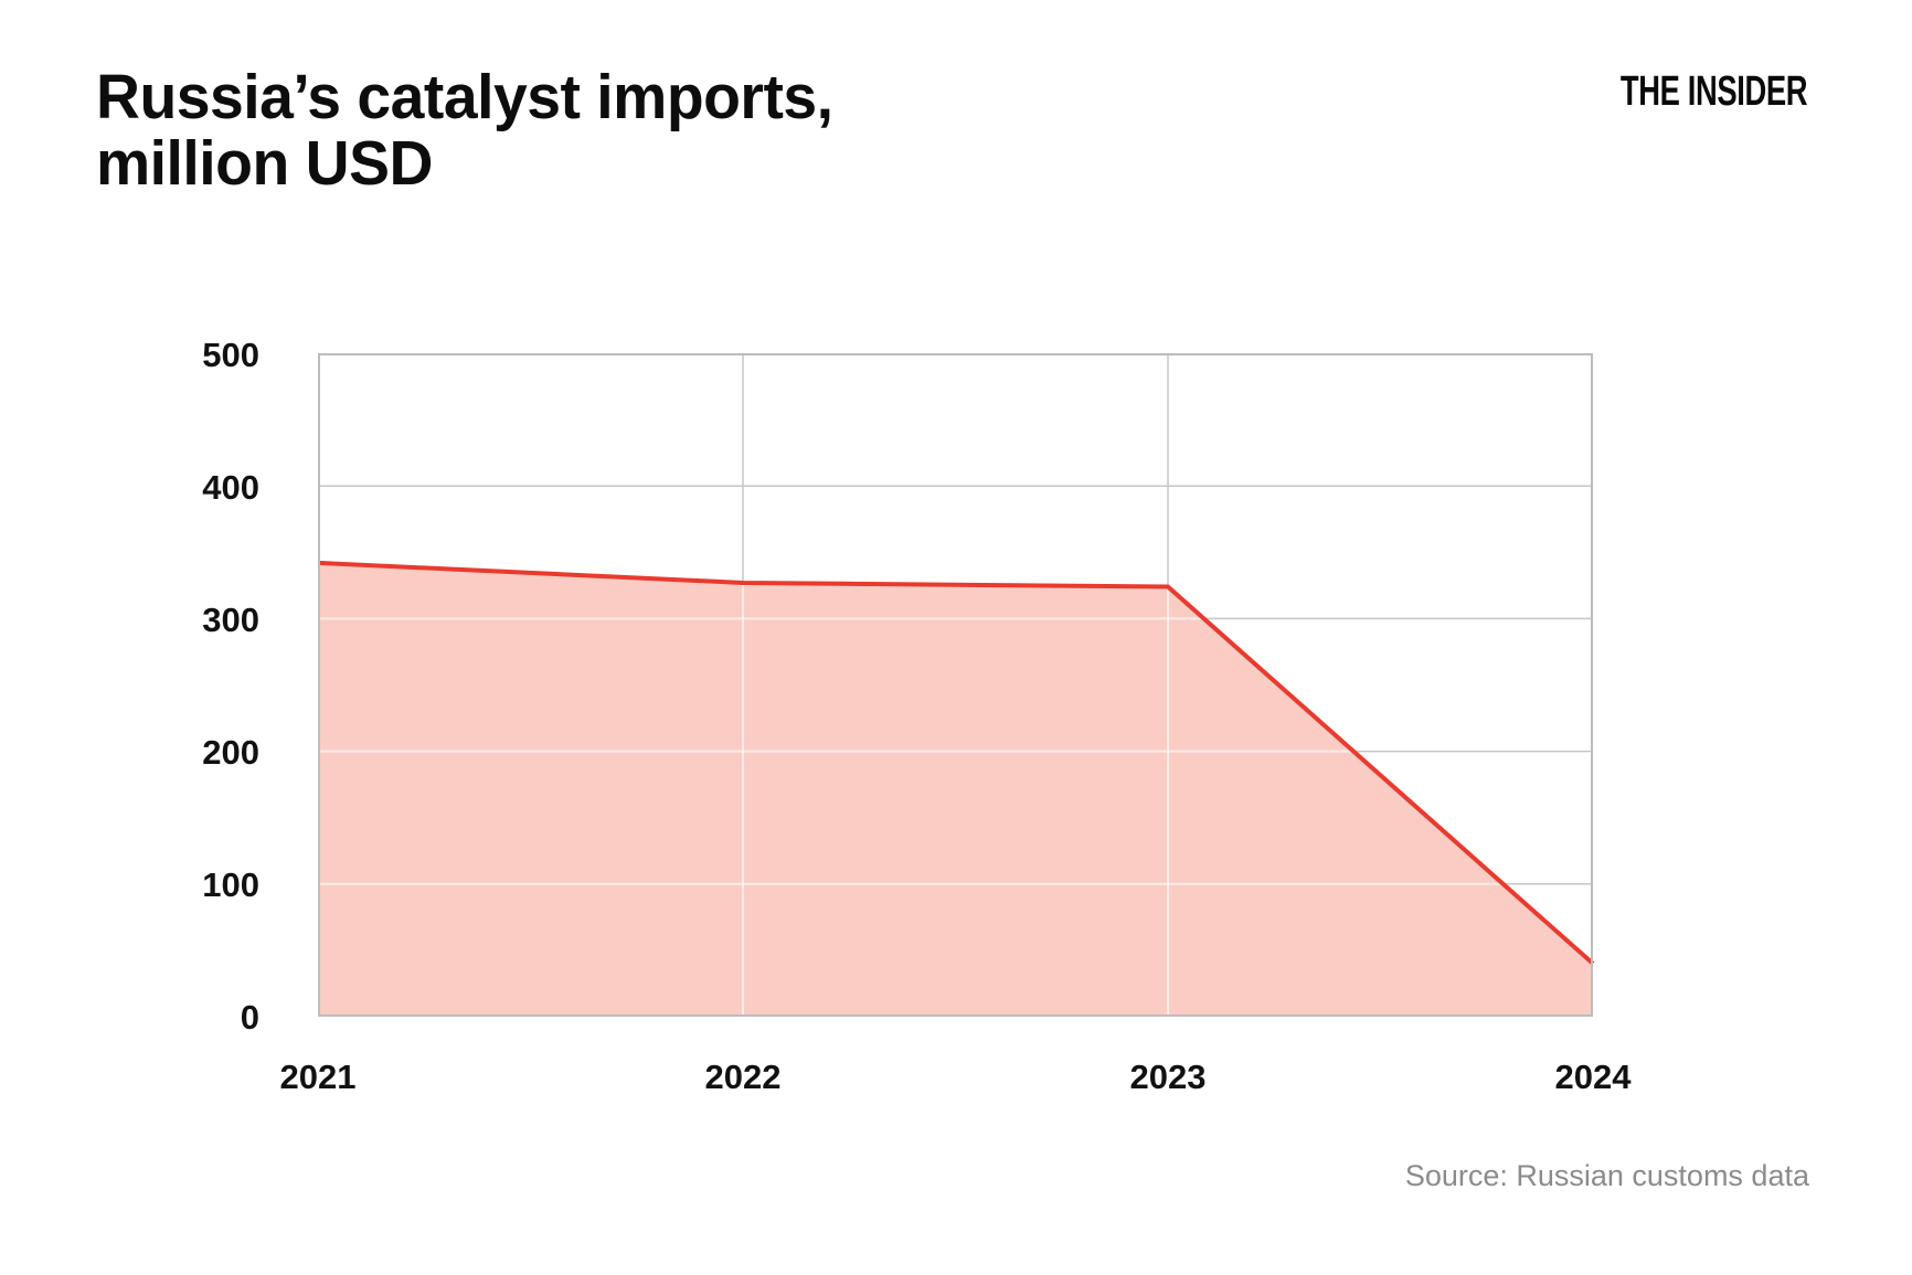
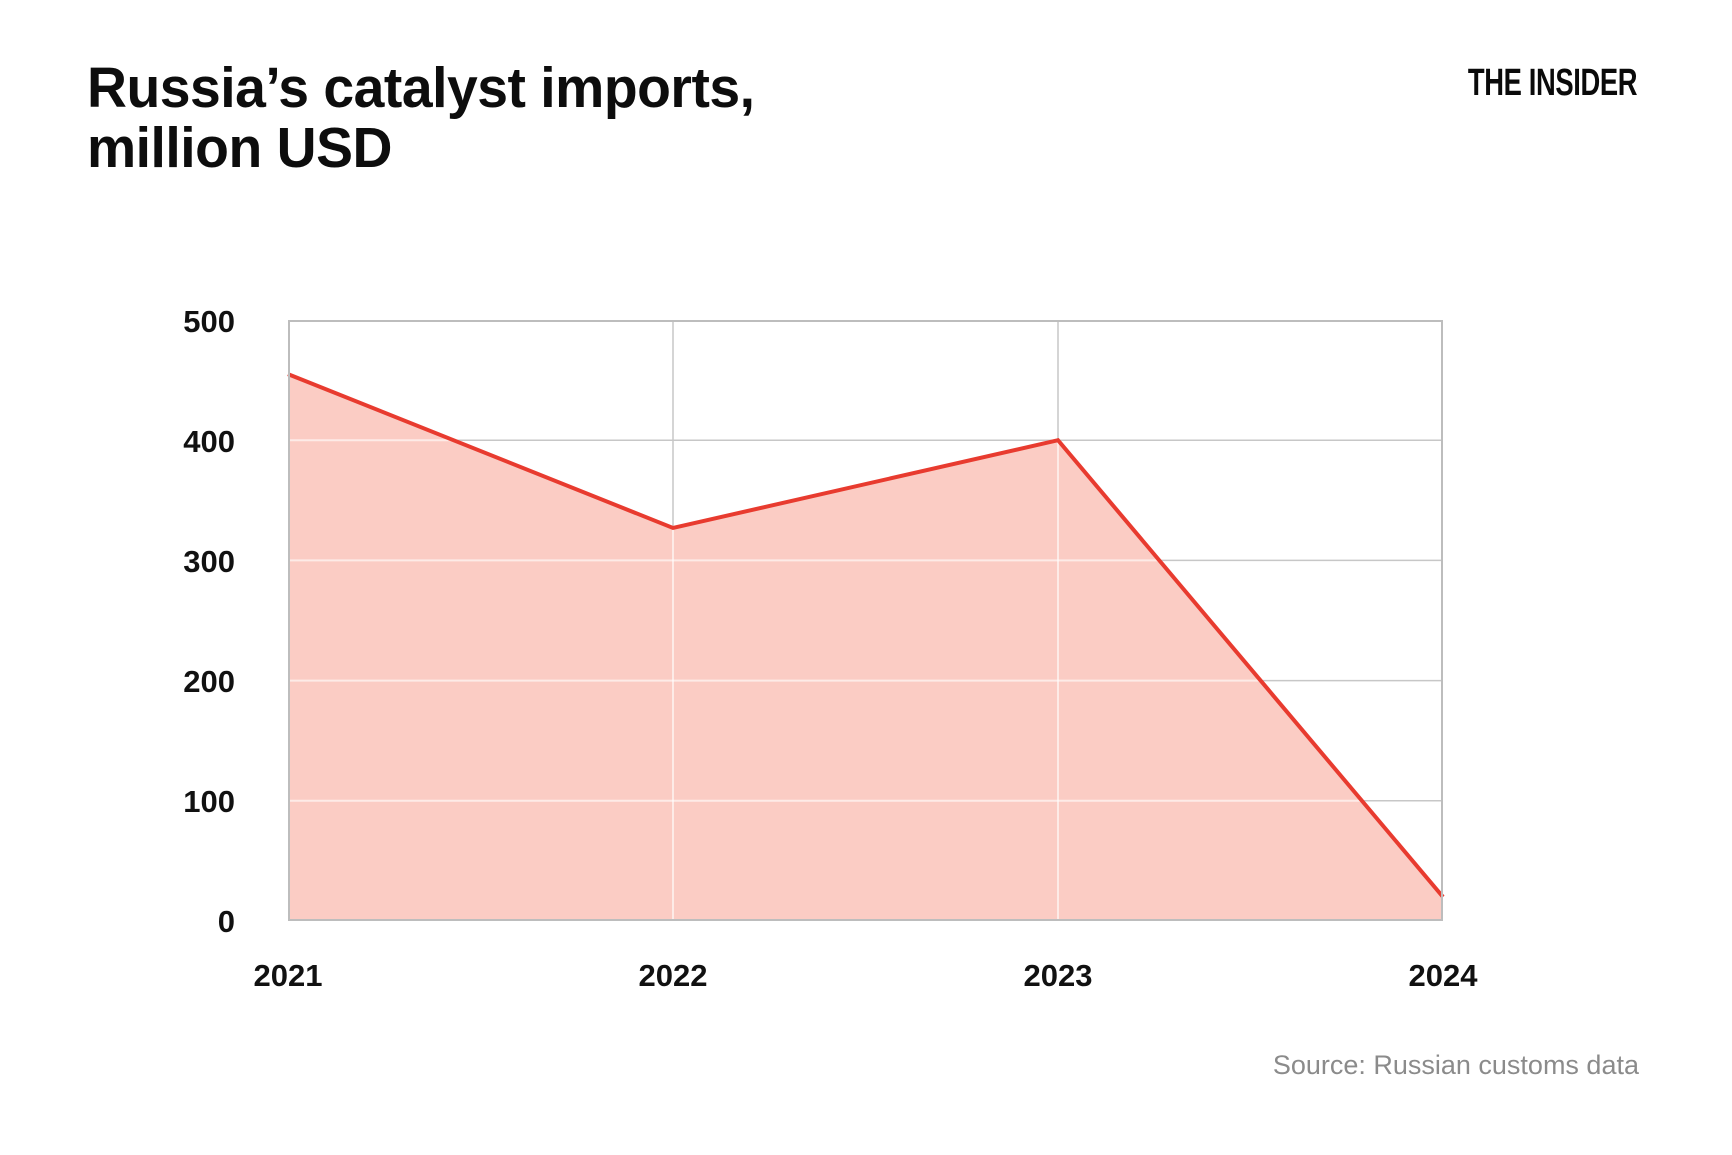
2021: 342 -> 455
2023: 324 -> 400
2024: 40 -> 20
